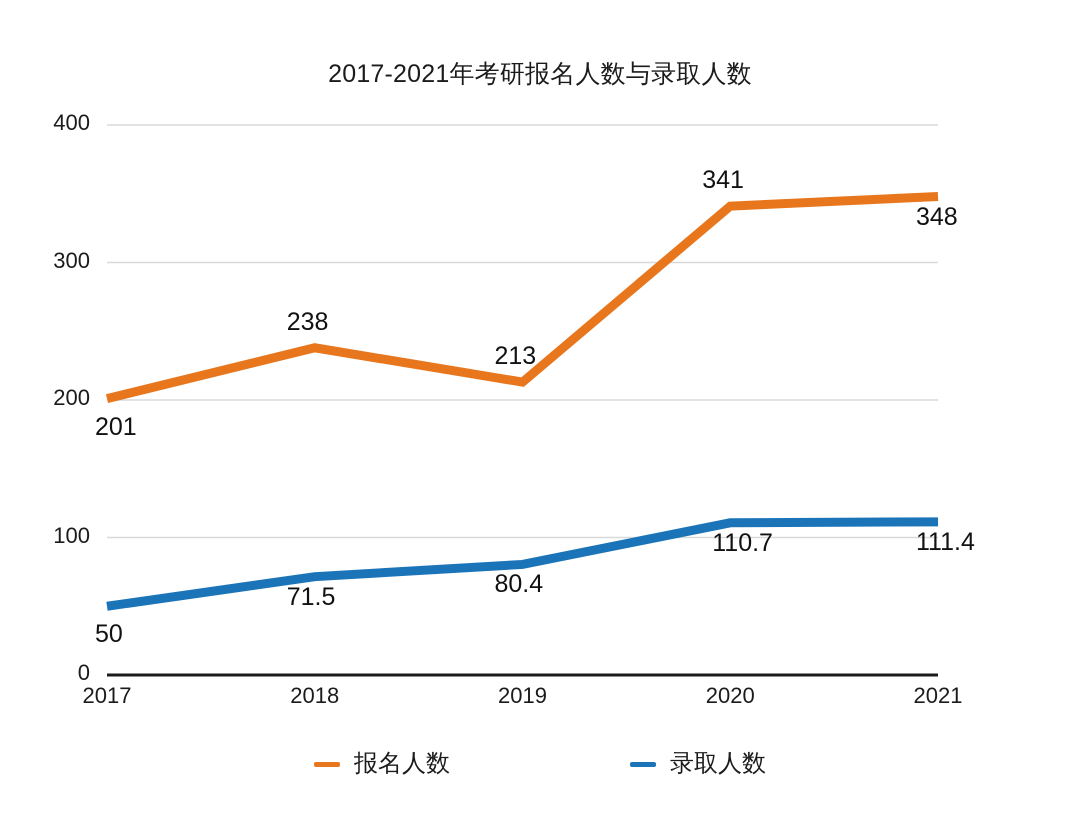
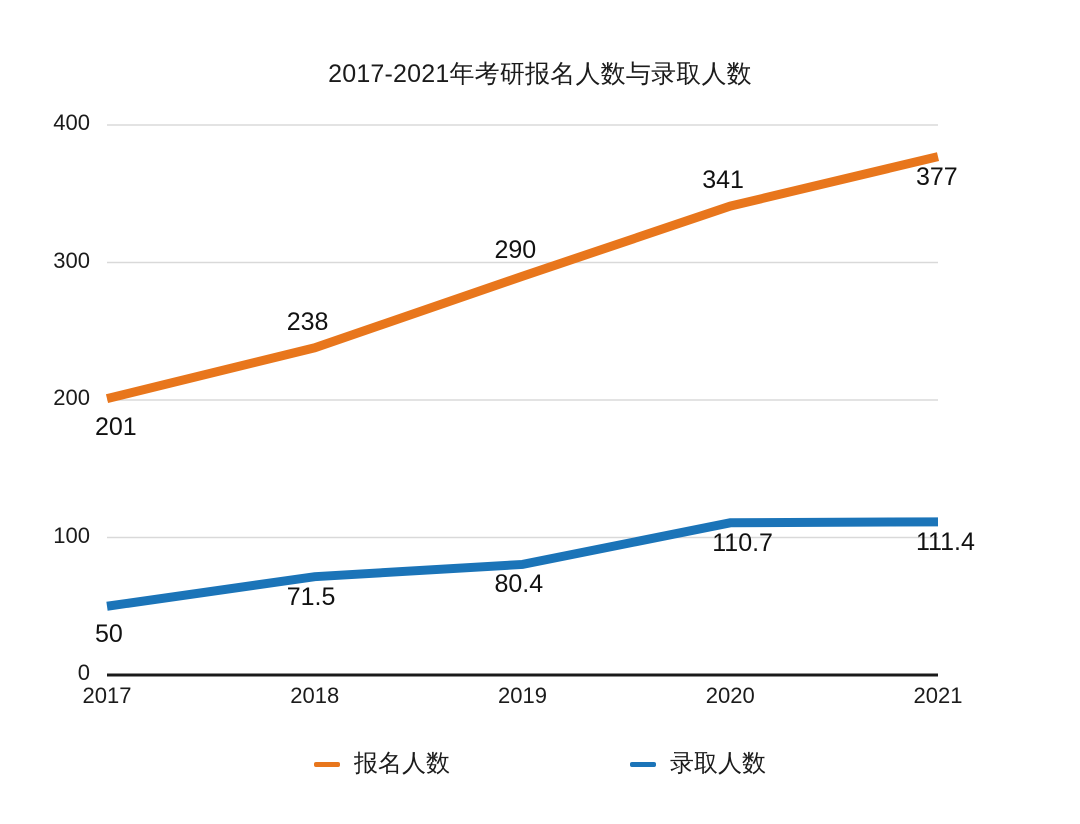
报名人数/2019: 213 -> 290
报名人数/2021: 348 -> 377
